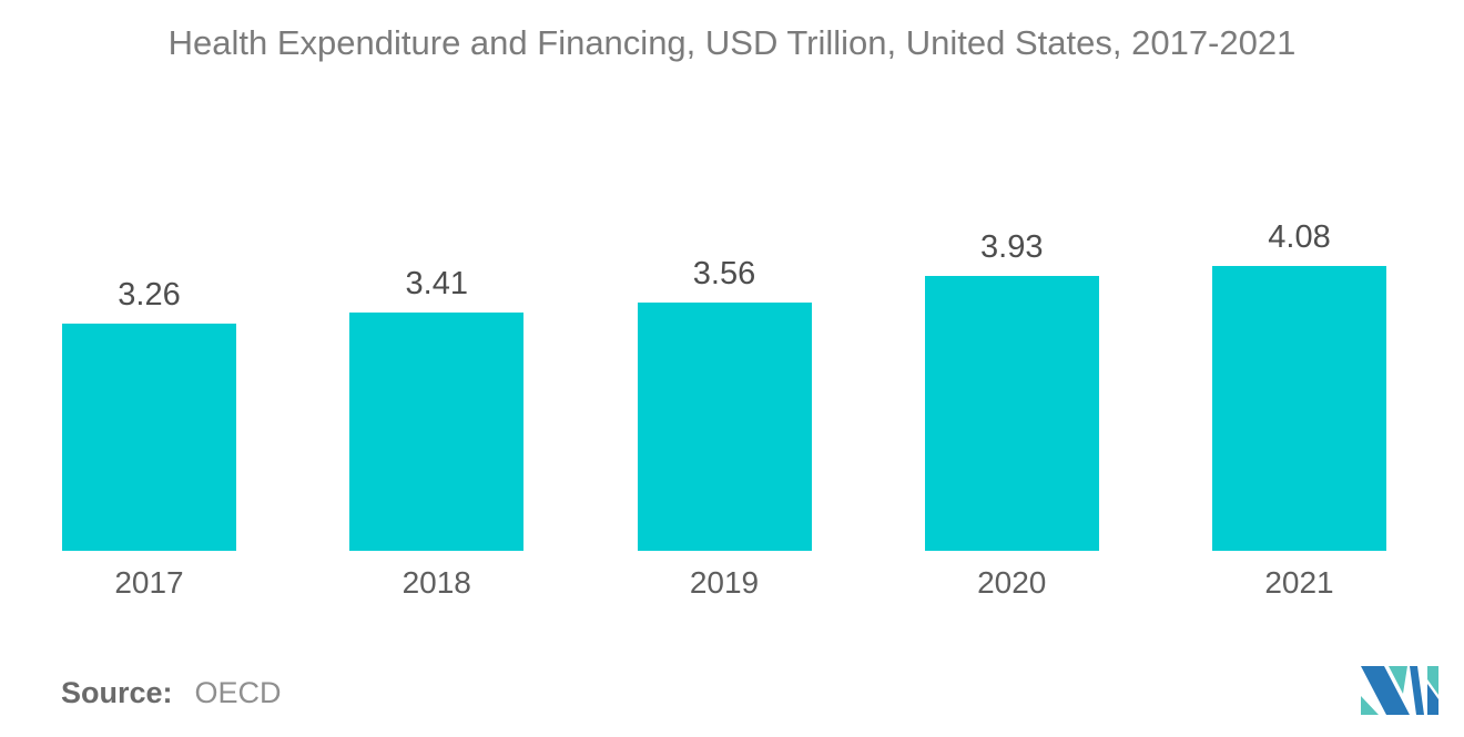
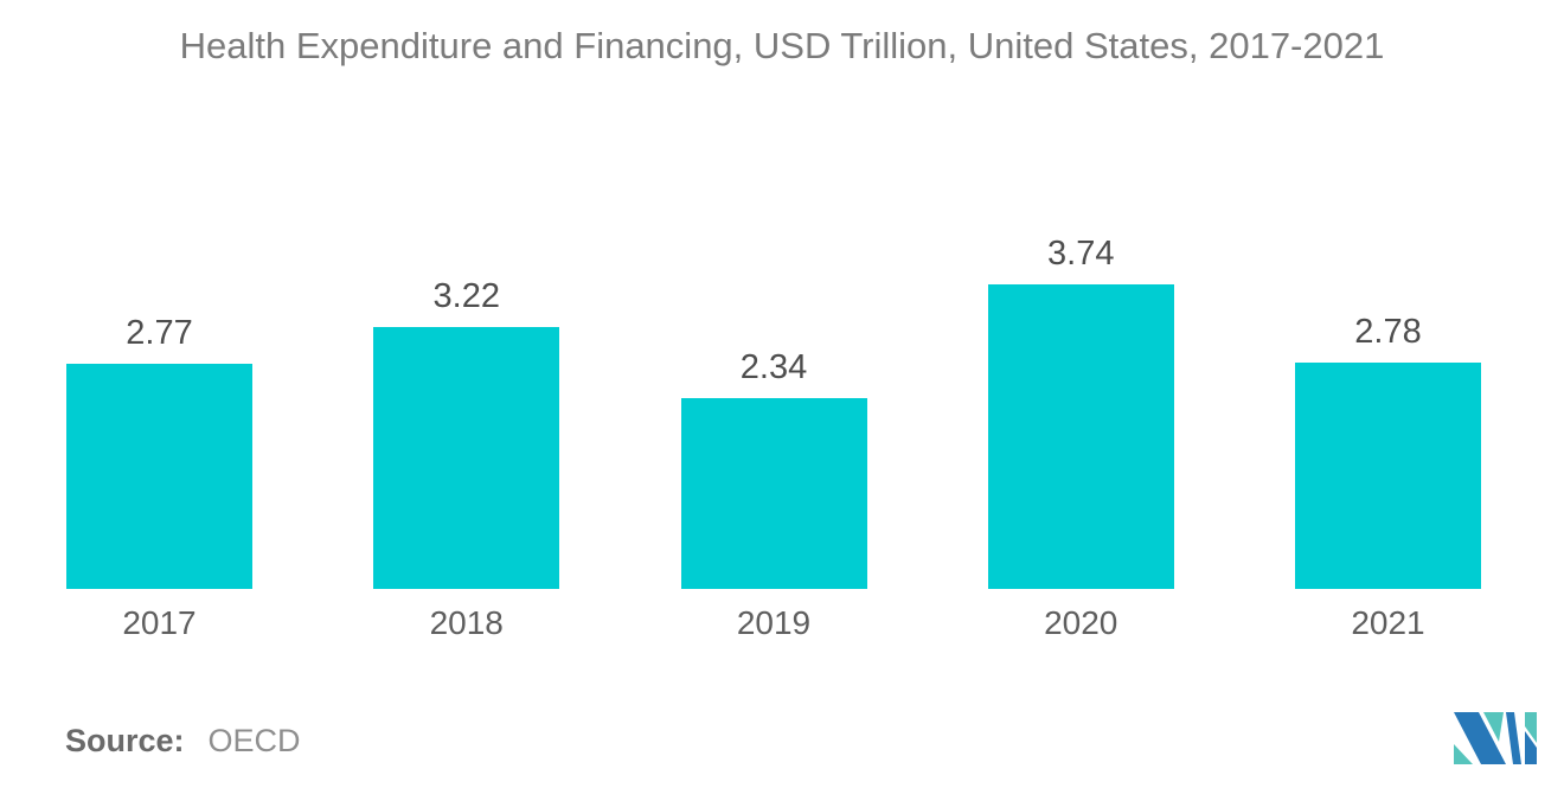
2017: 3.26 -> 2.77
2018: 3.41 -> 3.22
2019: 3.56 -> 2.34
2020: 3.93 -> 3.74
2021: 4.08 -> 2.78
